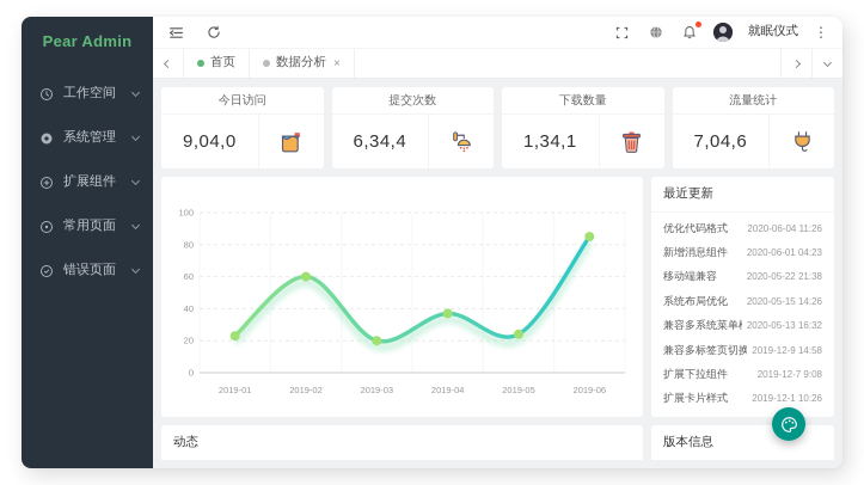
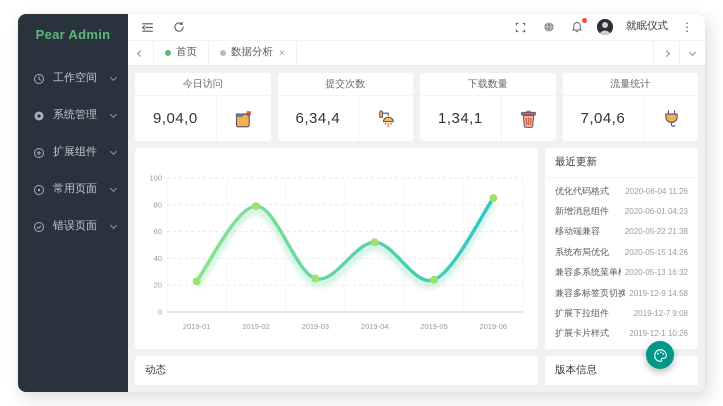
2019-02: 60 -> 79
2019-03: 20 -> 25
2019-04: 37 -> 52
